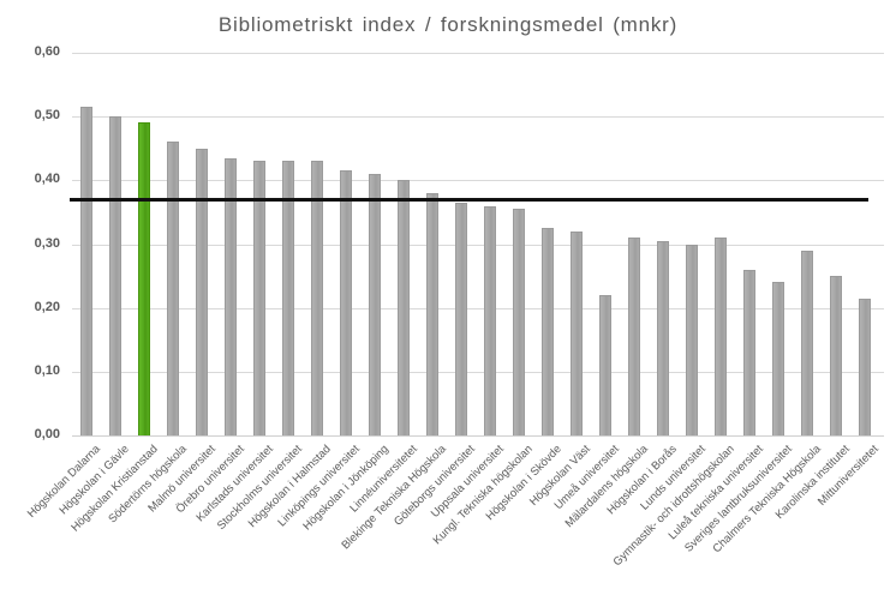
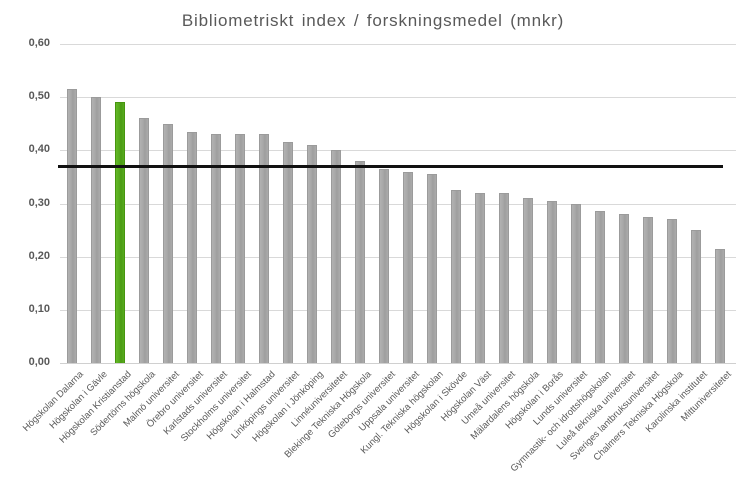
Umeå universitet: 0,22 -> 0,32
Gymnastik- och idrottshögskolan: 0,31 -> 0,28
Luleå tekniska universitet: 0,26 -> 0,28
Sveriges lantbruksuniversitet: 0,24 -> 0,28
Chalmers Tekniska Högskola: 0,29 -> 0,27
